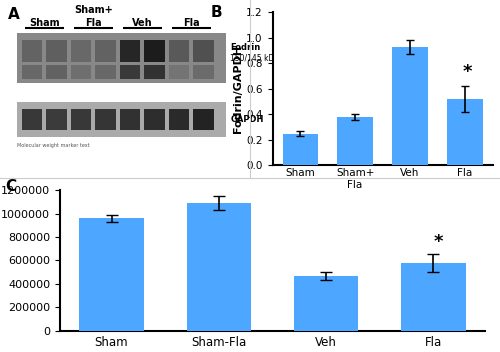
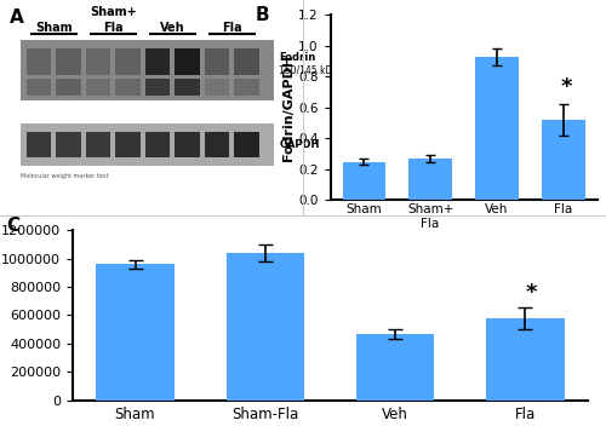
Sham+ Fla: 0.38 -> 0.27
Sham-Fla: 1090000 -> 1040000
